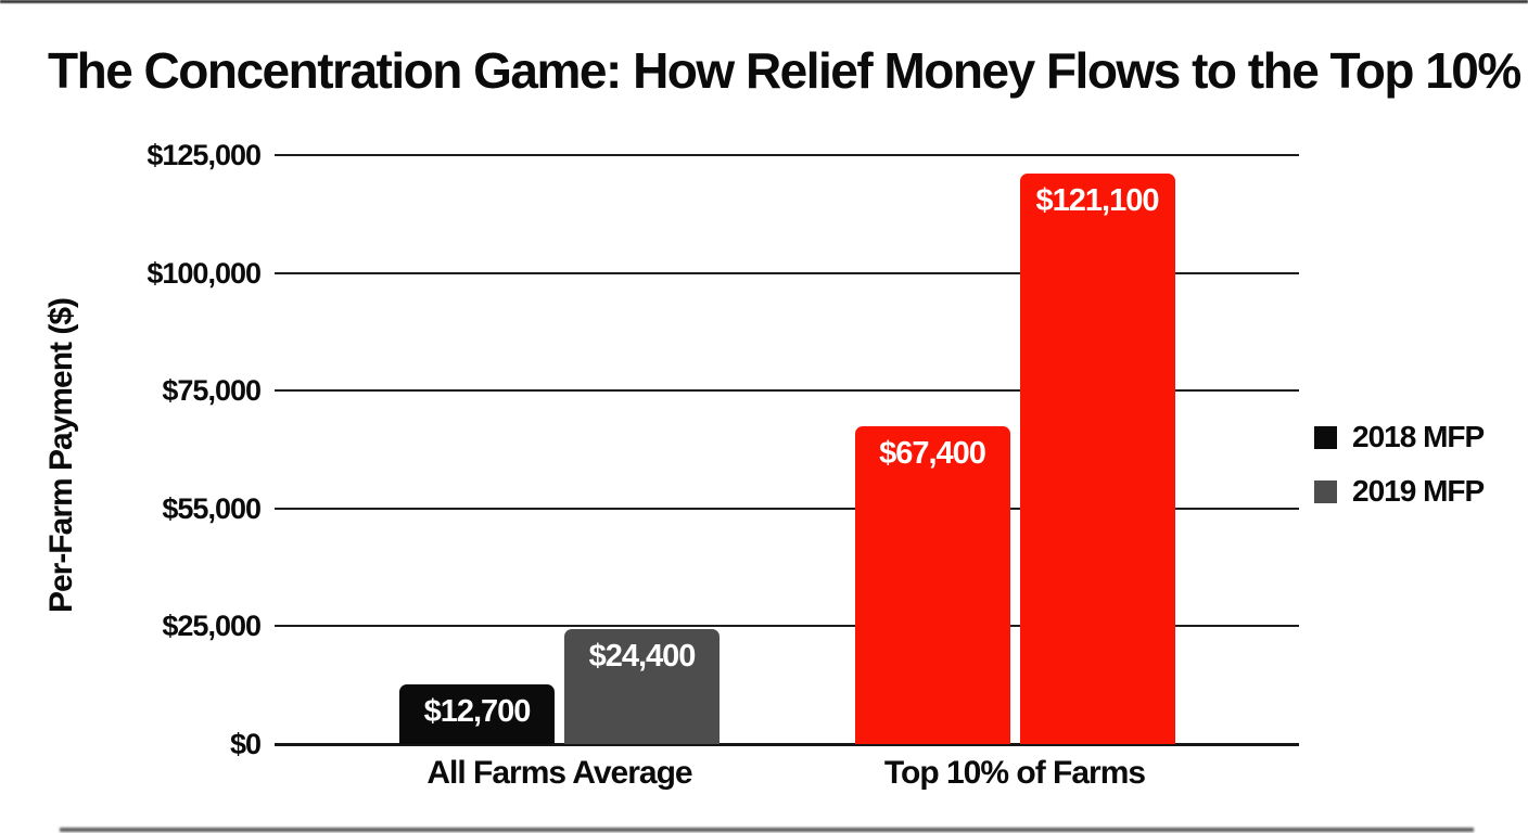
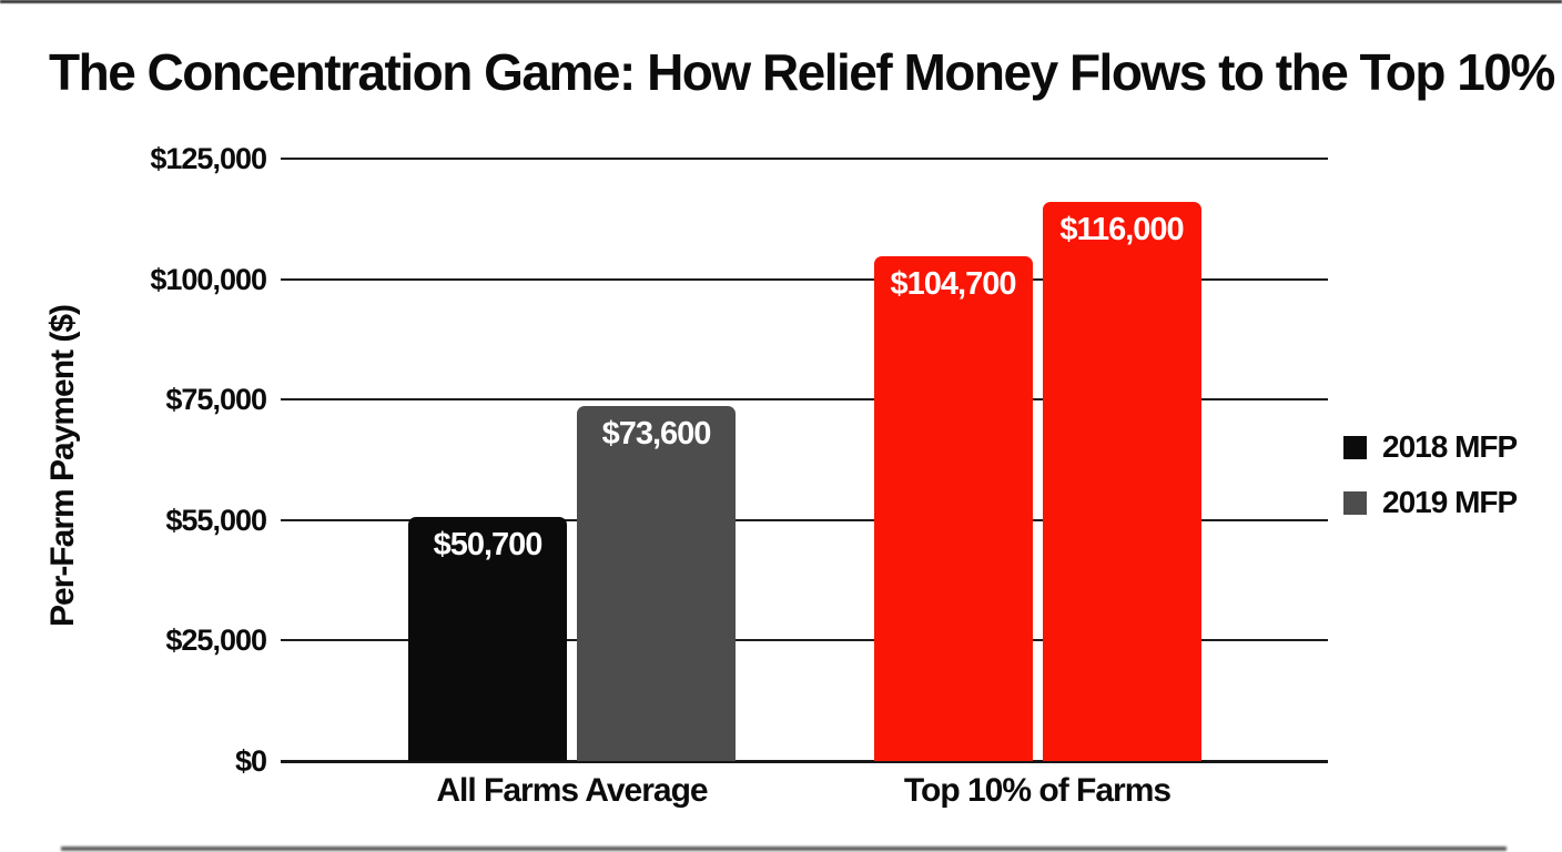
2018 MFP/All Farms Average: $12,700 -> $50,700
2019 MFP/All Farms Average: $24,400 -> $73,600
2018 MFP/Top 10% of Farms: $67,400 -> $104,700
2019 MFP/Top 10% of Farms: $121,100 -> $116,000
